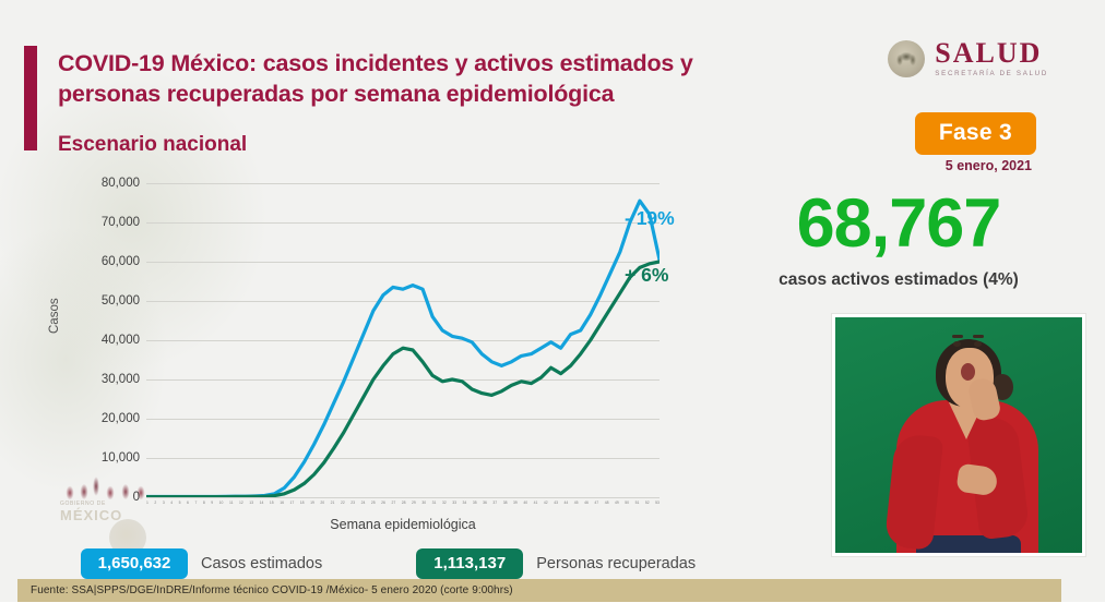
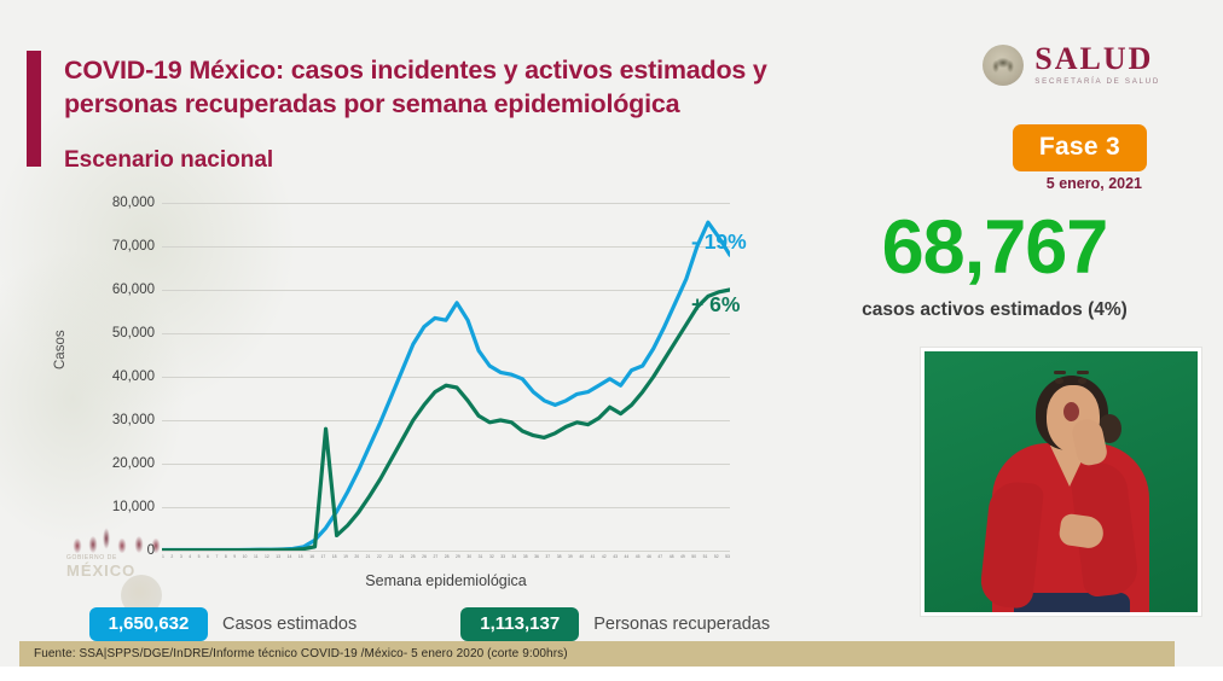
Personas recuperadas/16: 2000 -> 28000
Casos estimados/28: 54000 -> 57000
Casos estimados/53: 60000 -> 68000
